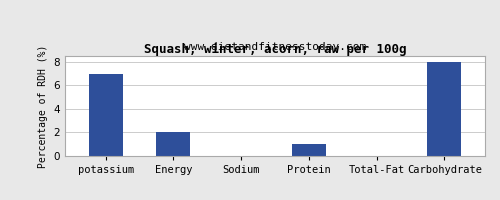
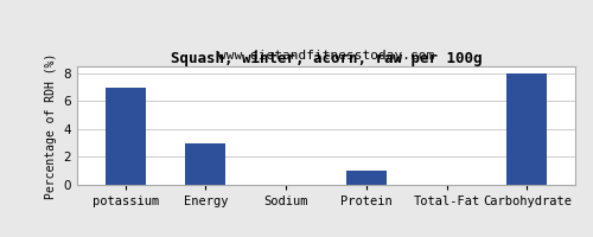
Energy: 2 -> 3
